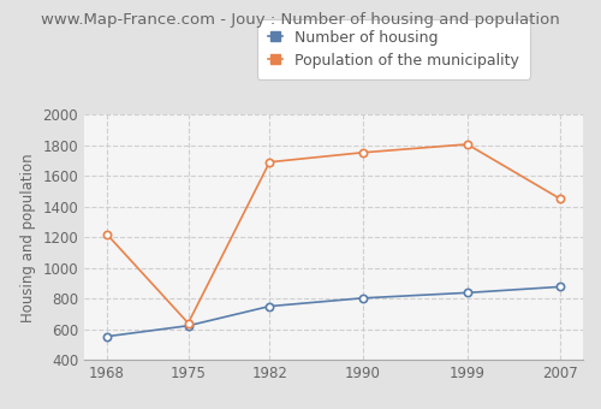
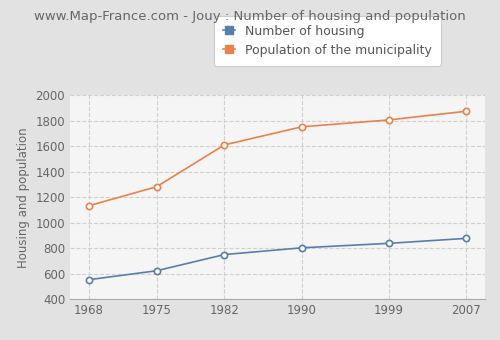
Population of the municipality/1968: 1220 -> 1130
Population of the municipality/1975: 640 -> 1280
Population of the municipality/1982: 1690 -> 1610
Population of the municipality/2007: 1450 -> 1870
